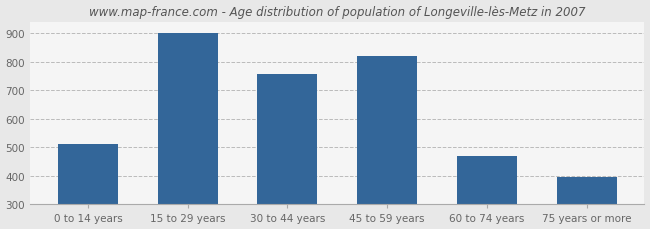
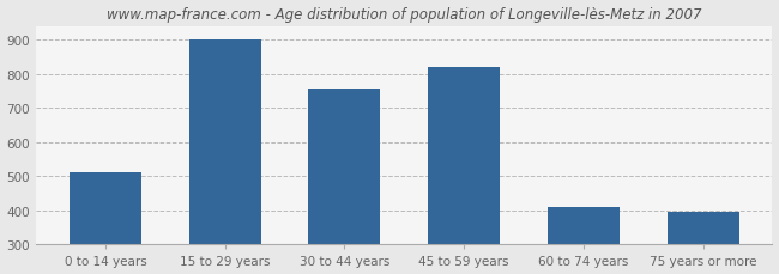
60 to 74 years: 470 -> 410
